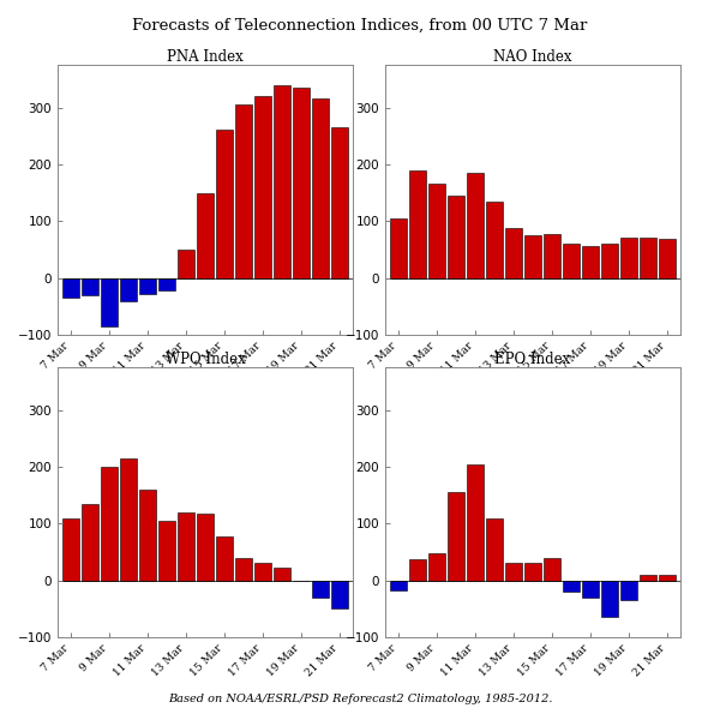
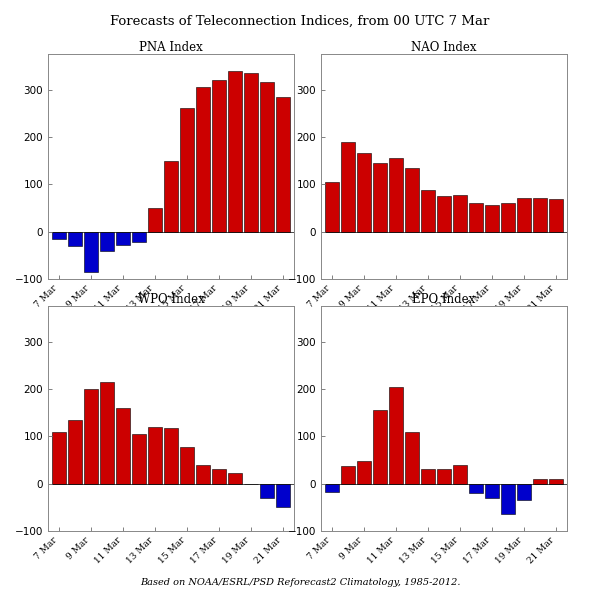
PNA Index/7 Mar: -35 -> -15
PNA Index/21 Mar: 265 -> 285
NAO Index/11 Mar: 185 -> 155
